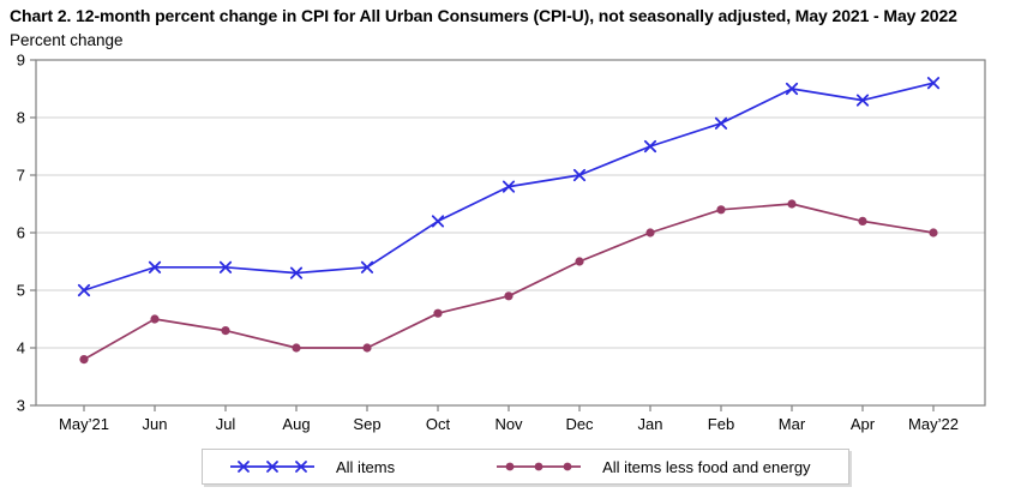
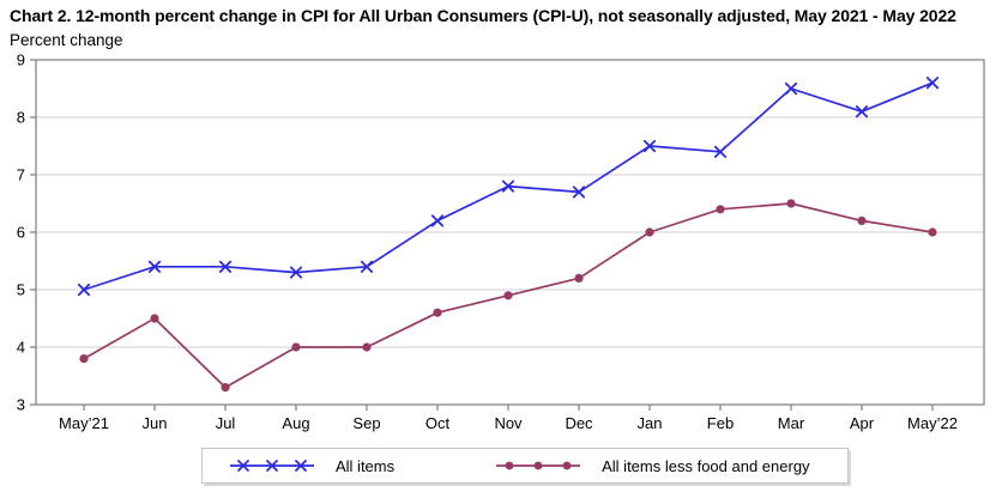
All items less food and energy/Jul: 4.3 -> 3.3
All items/Dec: 7.0 -> 6.7
All items less food and energy/Dec: 5.5 -> 5.2
All items/Feb: 7.9 -> 7.4
All items/Apr: 8.3 -> 8.1
